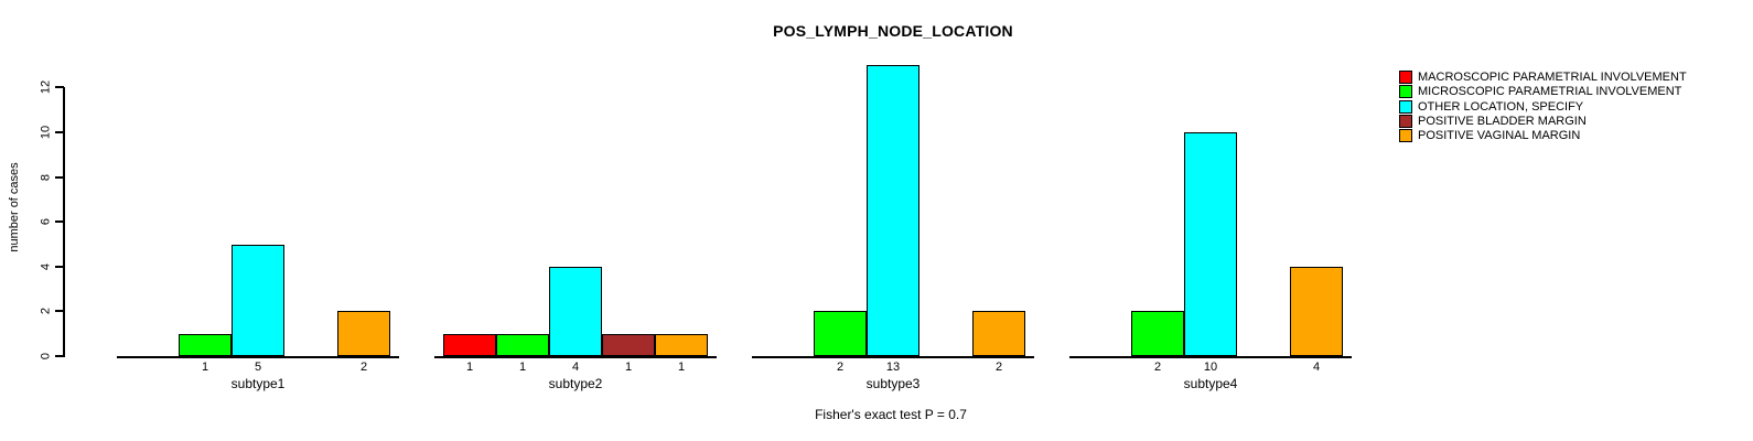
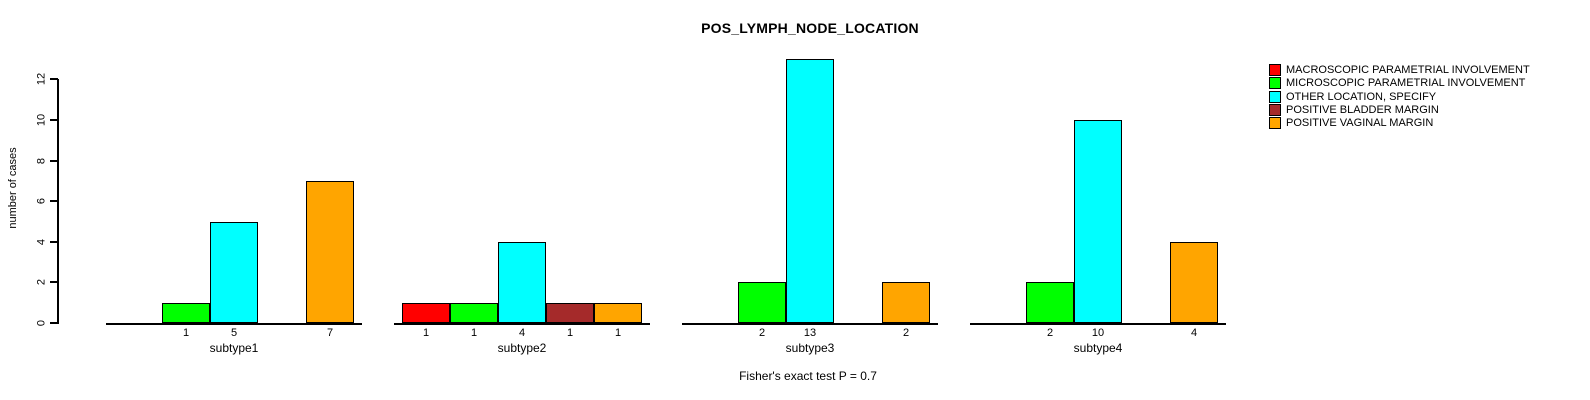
POSITIVE VAGINAL MARGIN/subtype1: 2 -> 7
